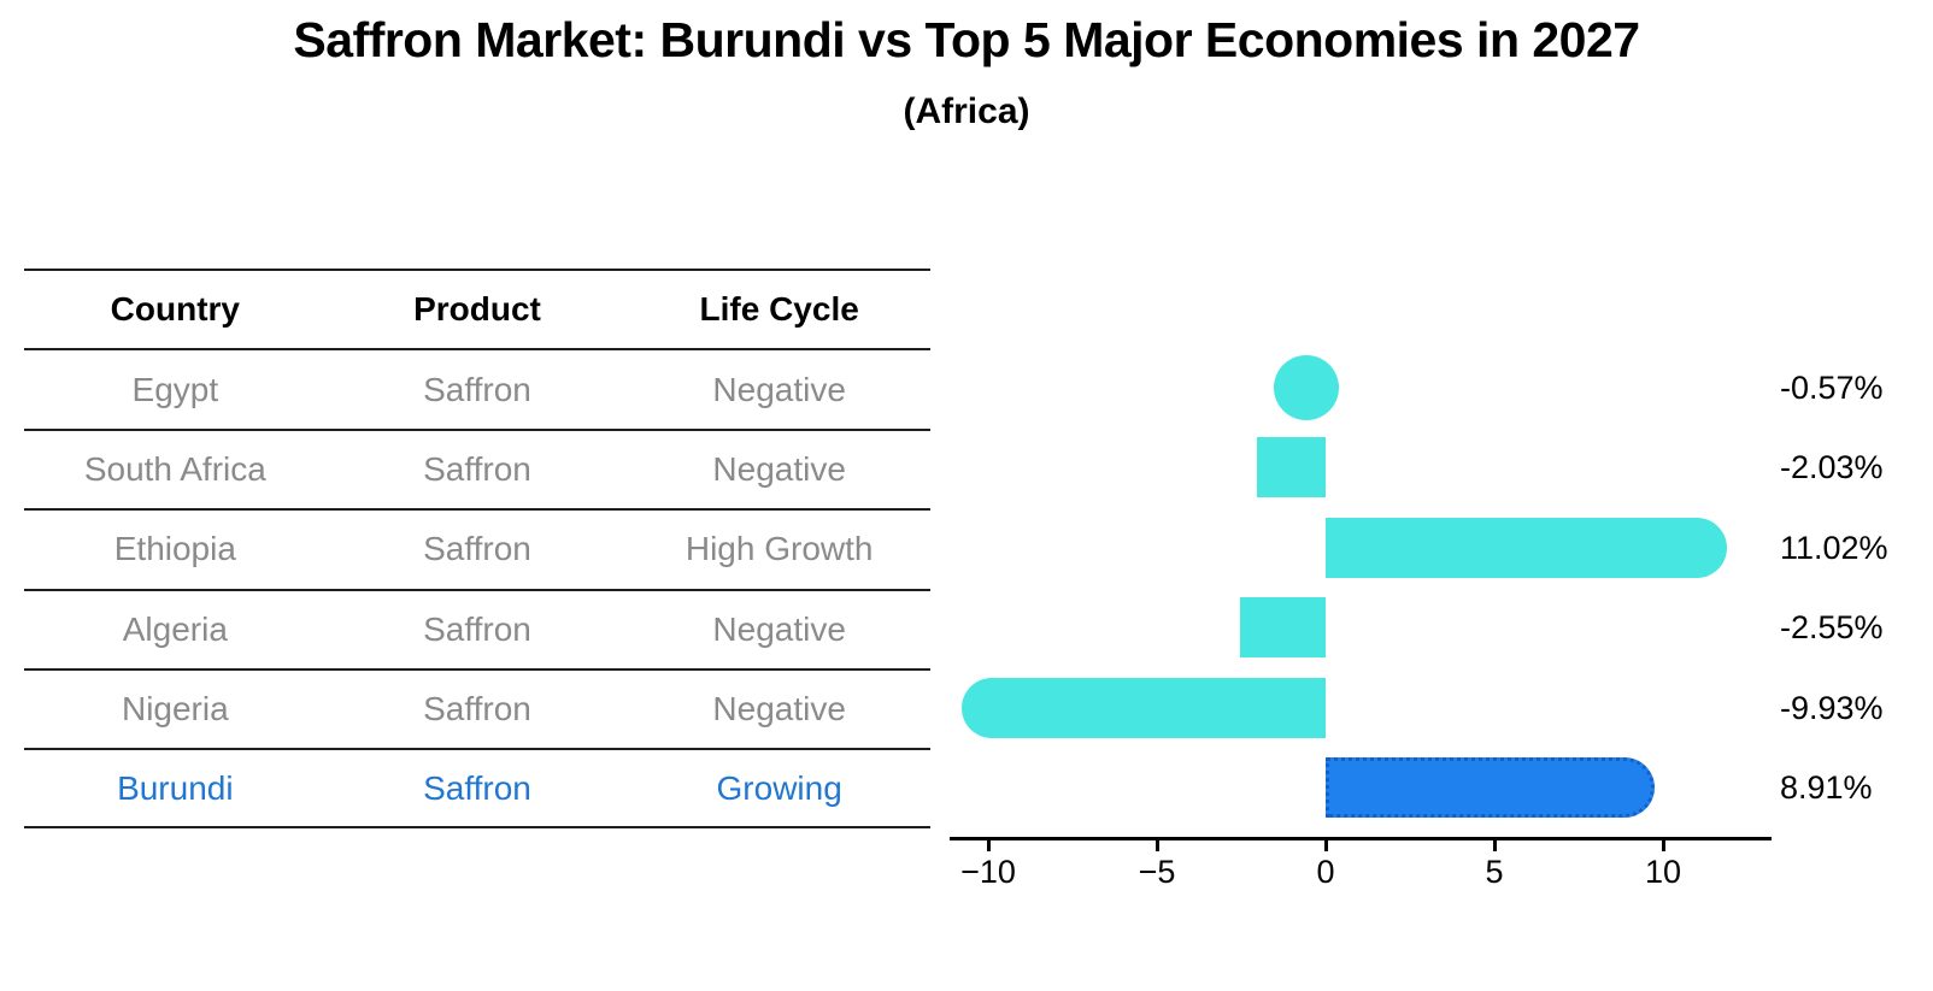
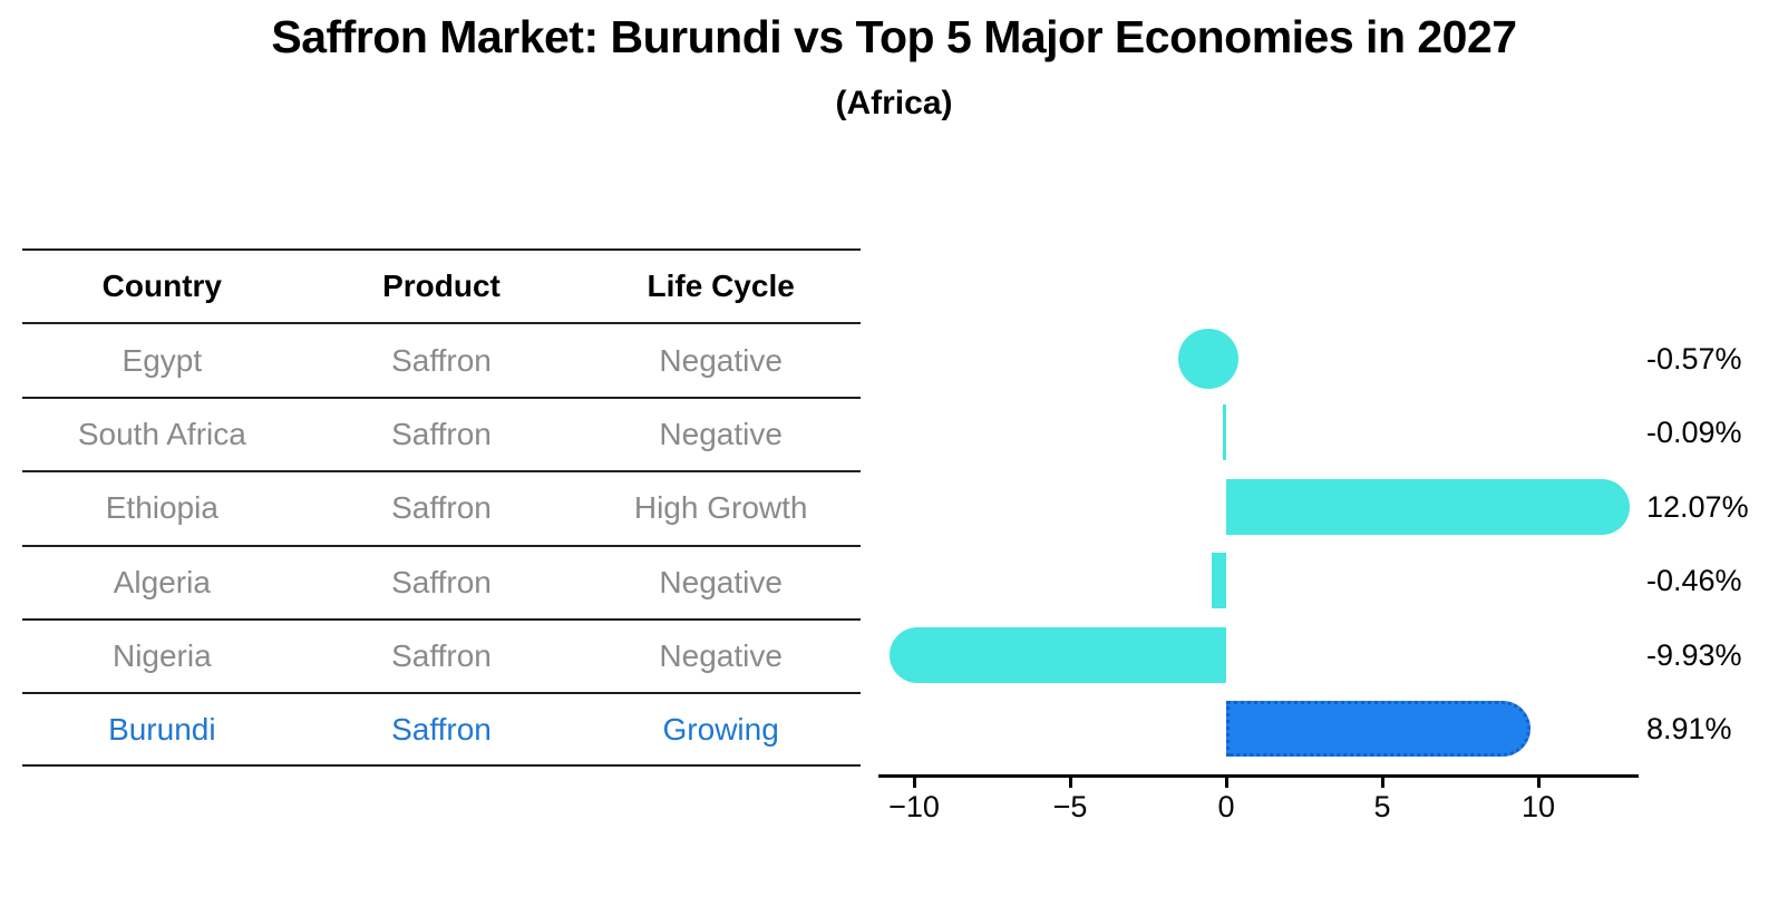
South Africa: -2.03% -> -0.09%
Ethiopia: 11.02% -> 12.07%
Algeria: -2.55% -> -0.46%
